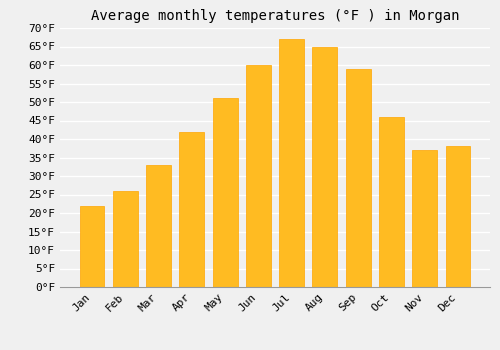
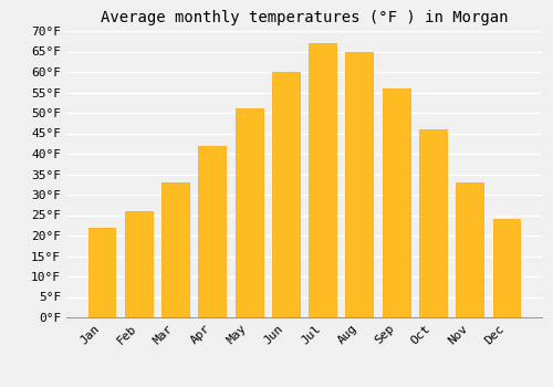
Sep: 59°F -> 56°F
Nov: 37°F -> 33°F
Dec: 38°F -> 24°F
